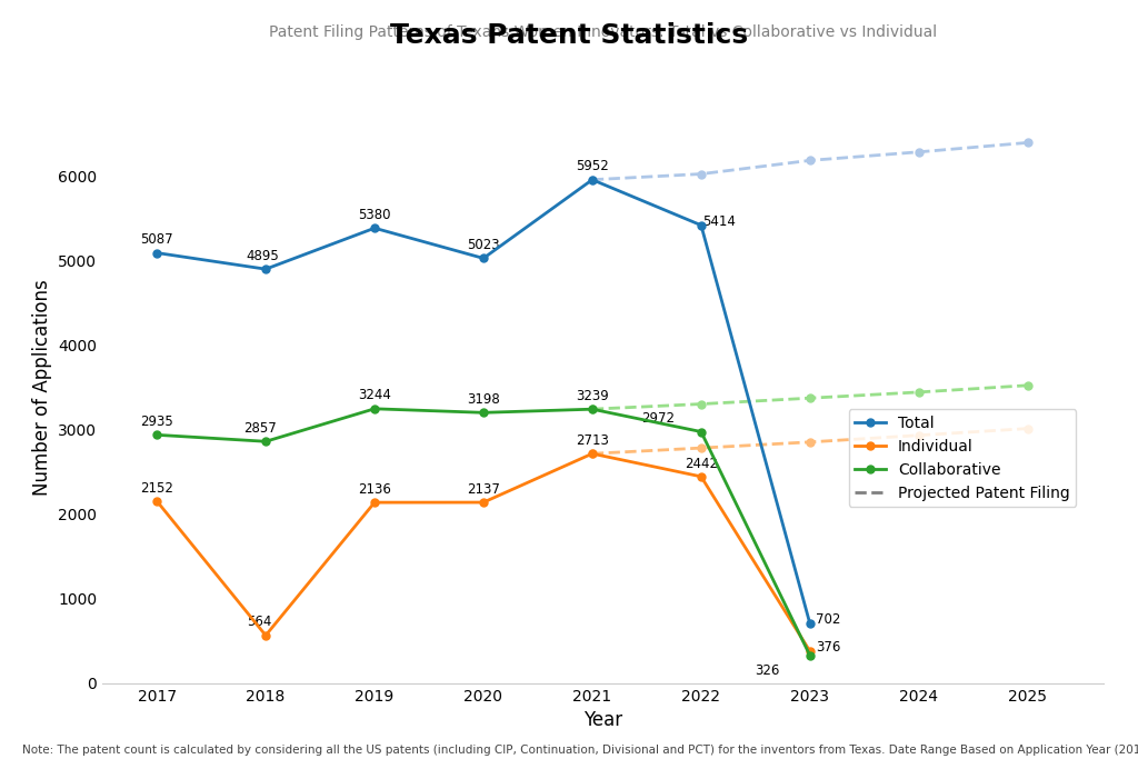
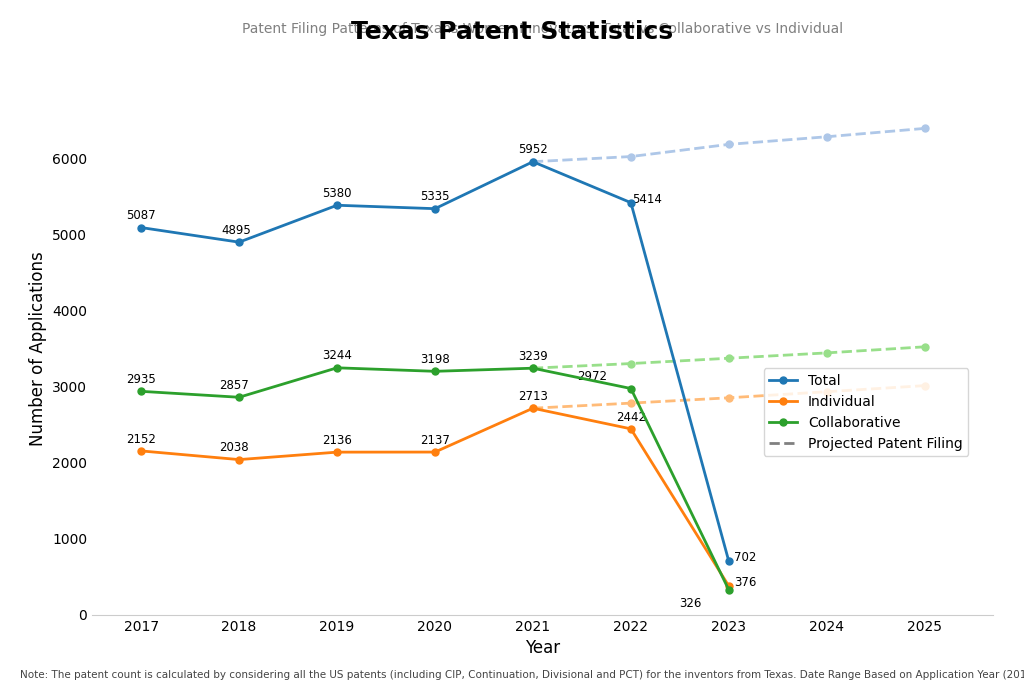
Individual/2018: 564 -> 2038
Total/2020: 5023 -> 5335
